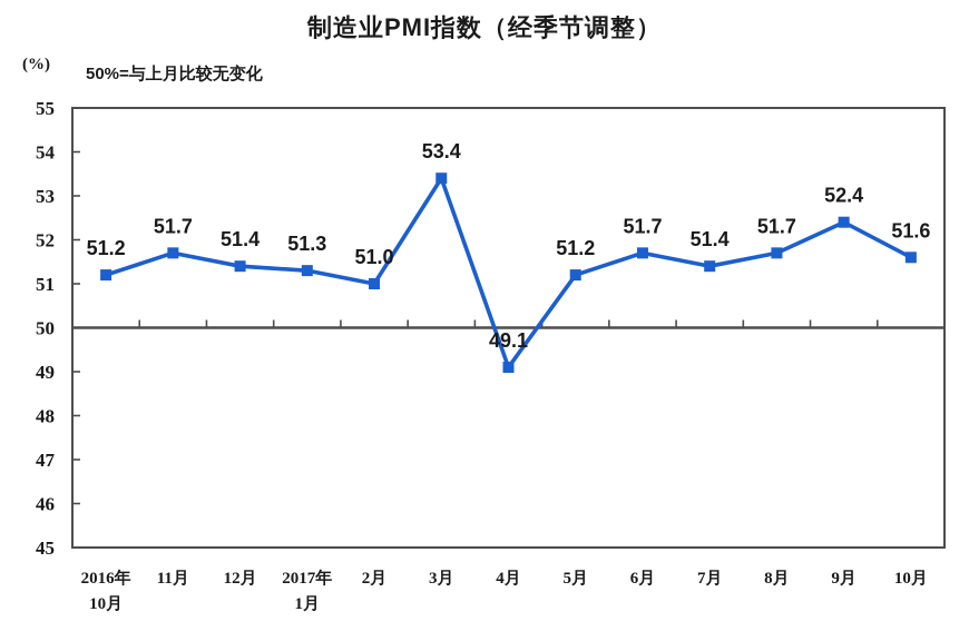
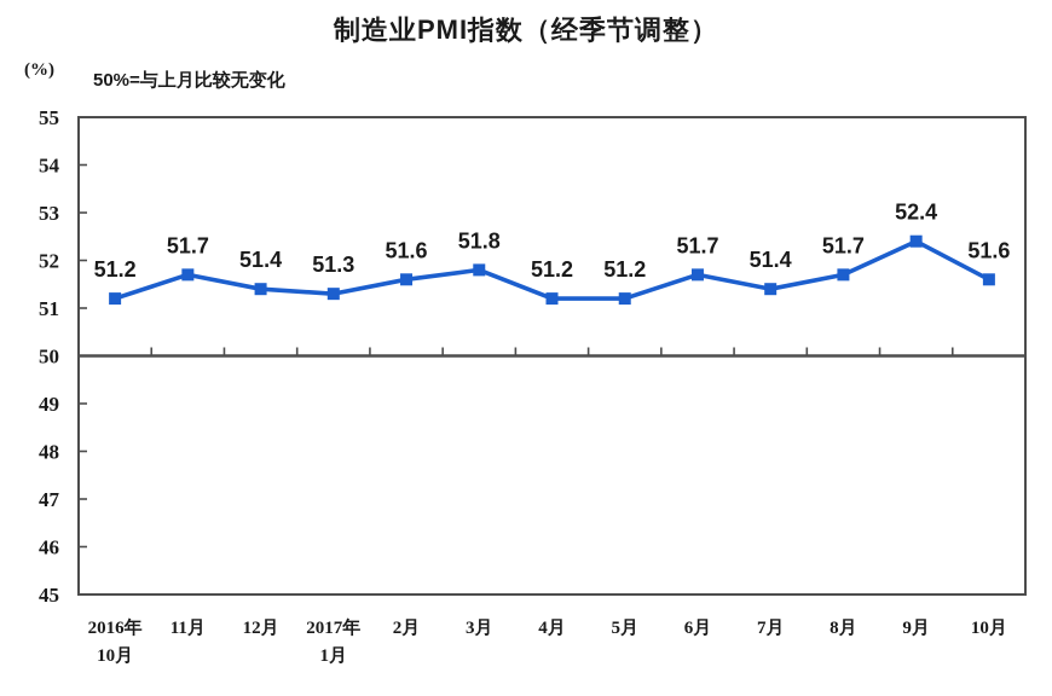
2月: 51.0 -> 51.6
3月: 53.4 -> 51.8
4月: 49.1 -> 51.2
